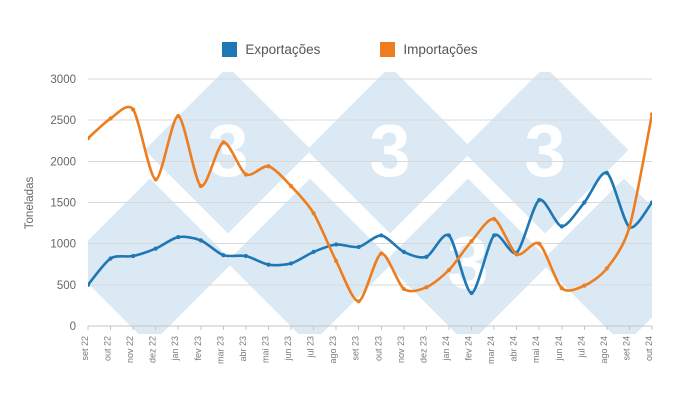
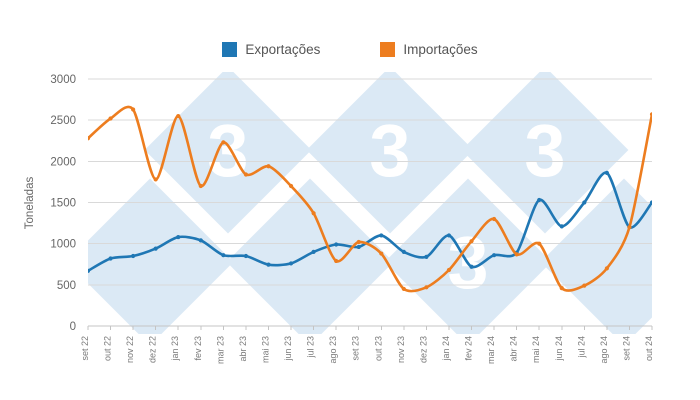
Exportações/set 22: 500 -> 700
Importações/set 23: 300 -> 1000
Exportações/fev 24: 400 -> 700
Exportações/mar 24: 1100 -> 900
